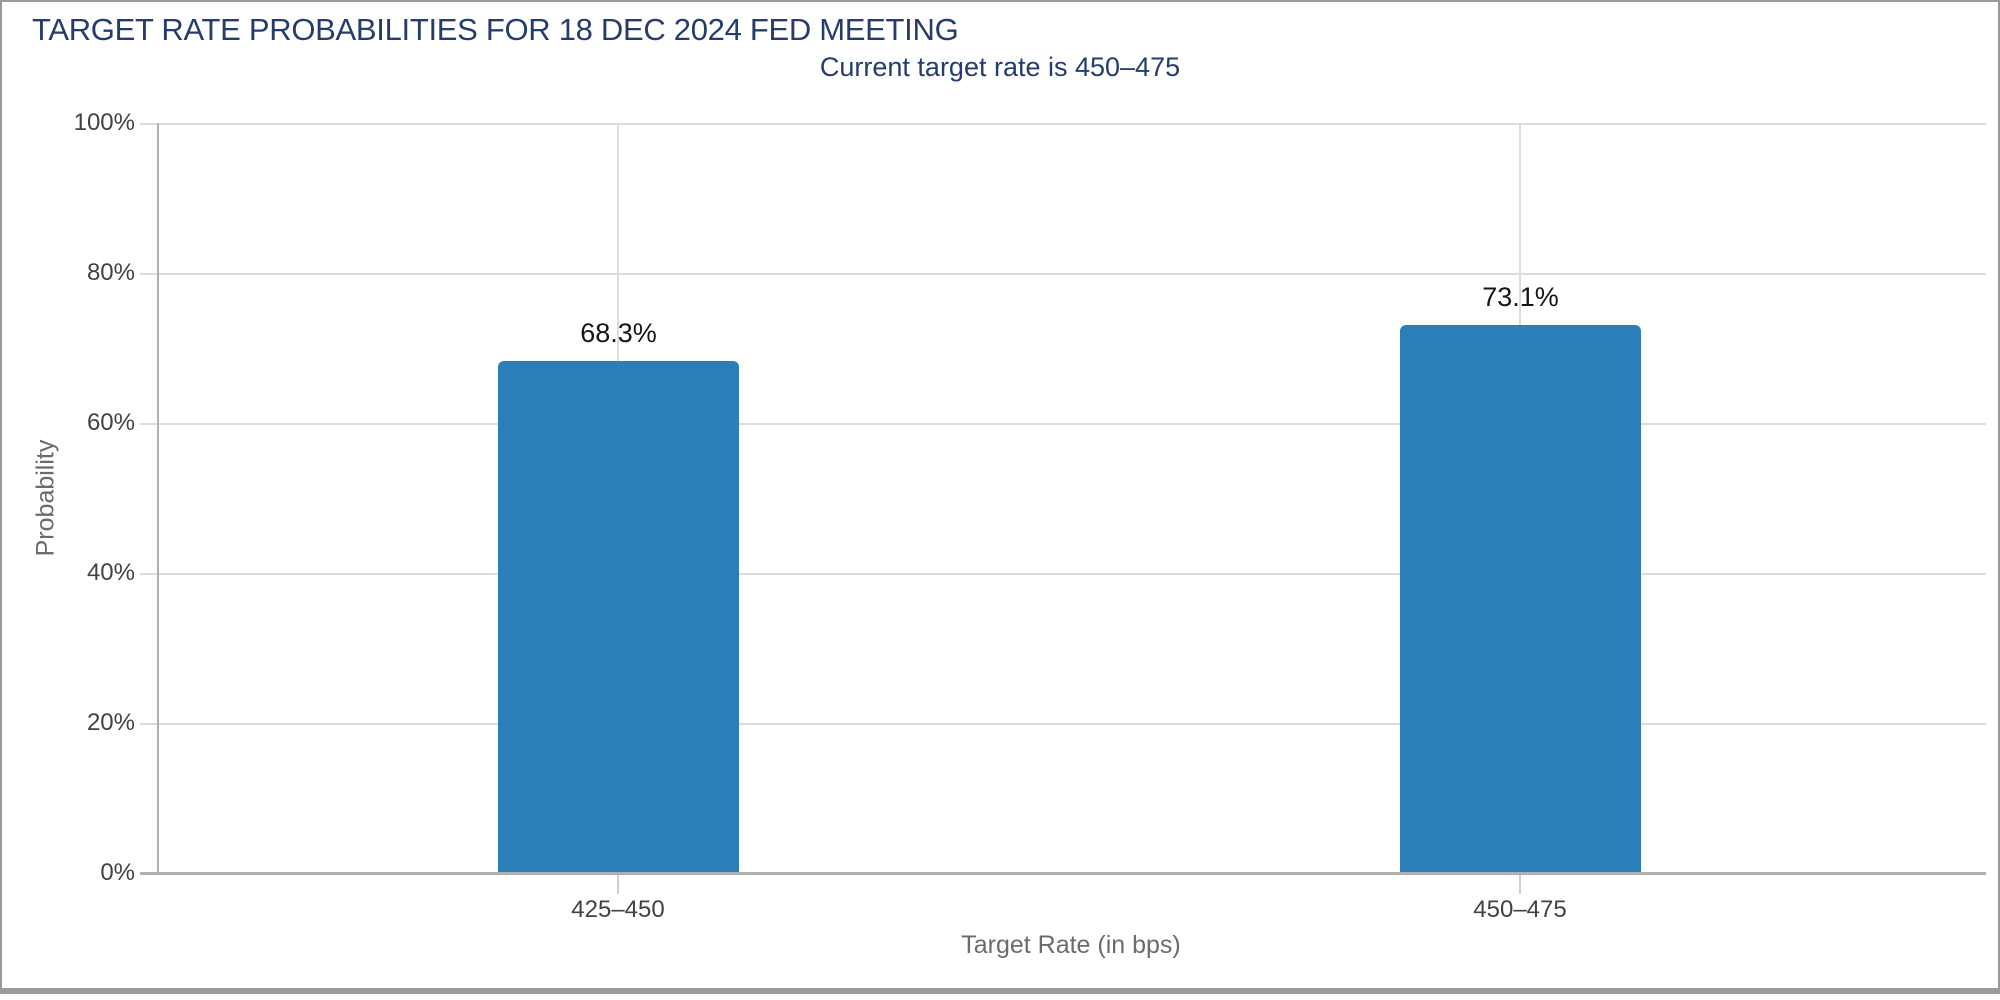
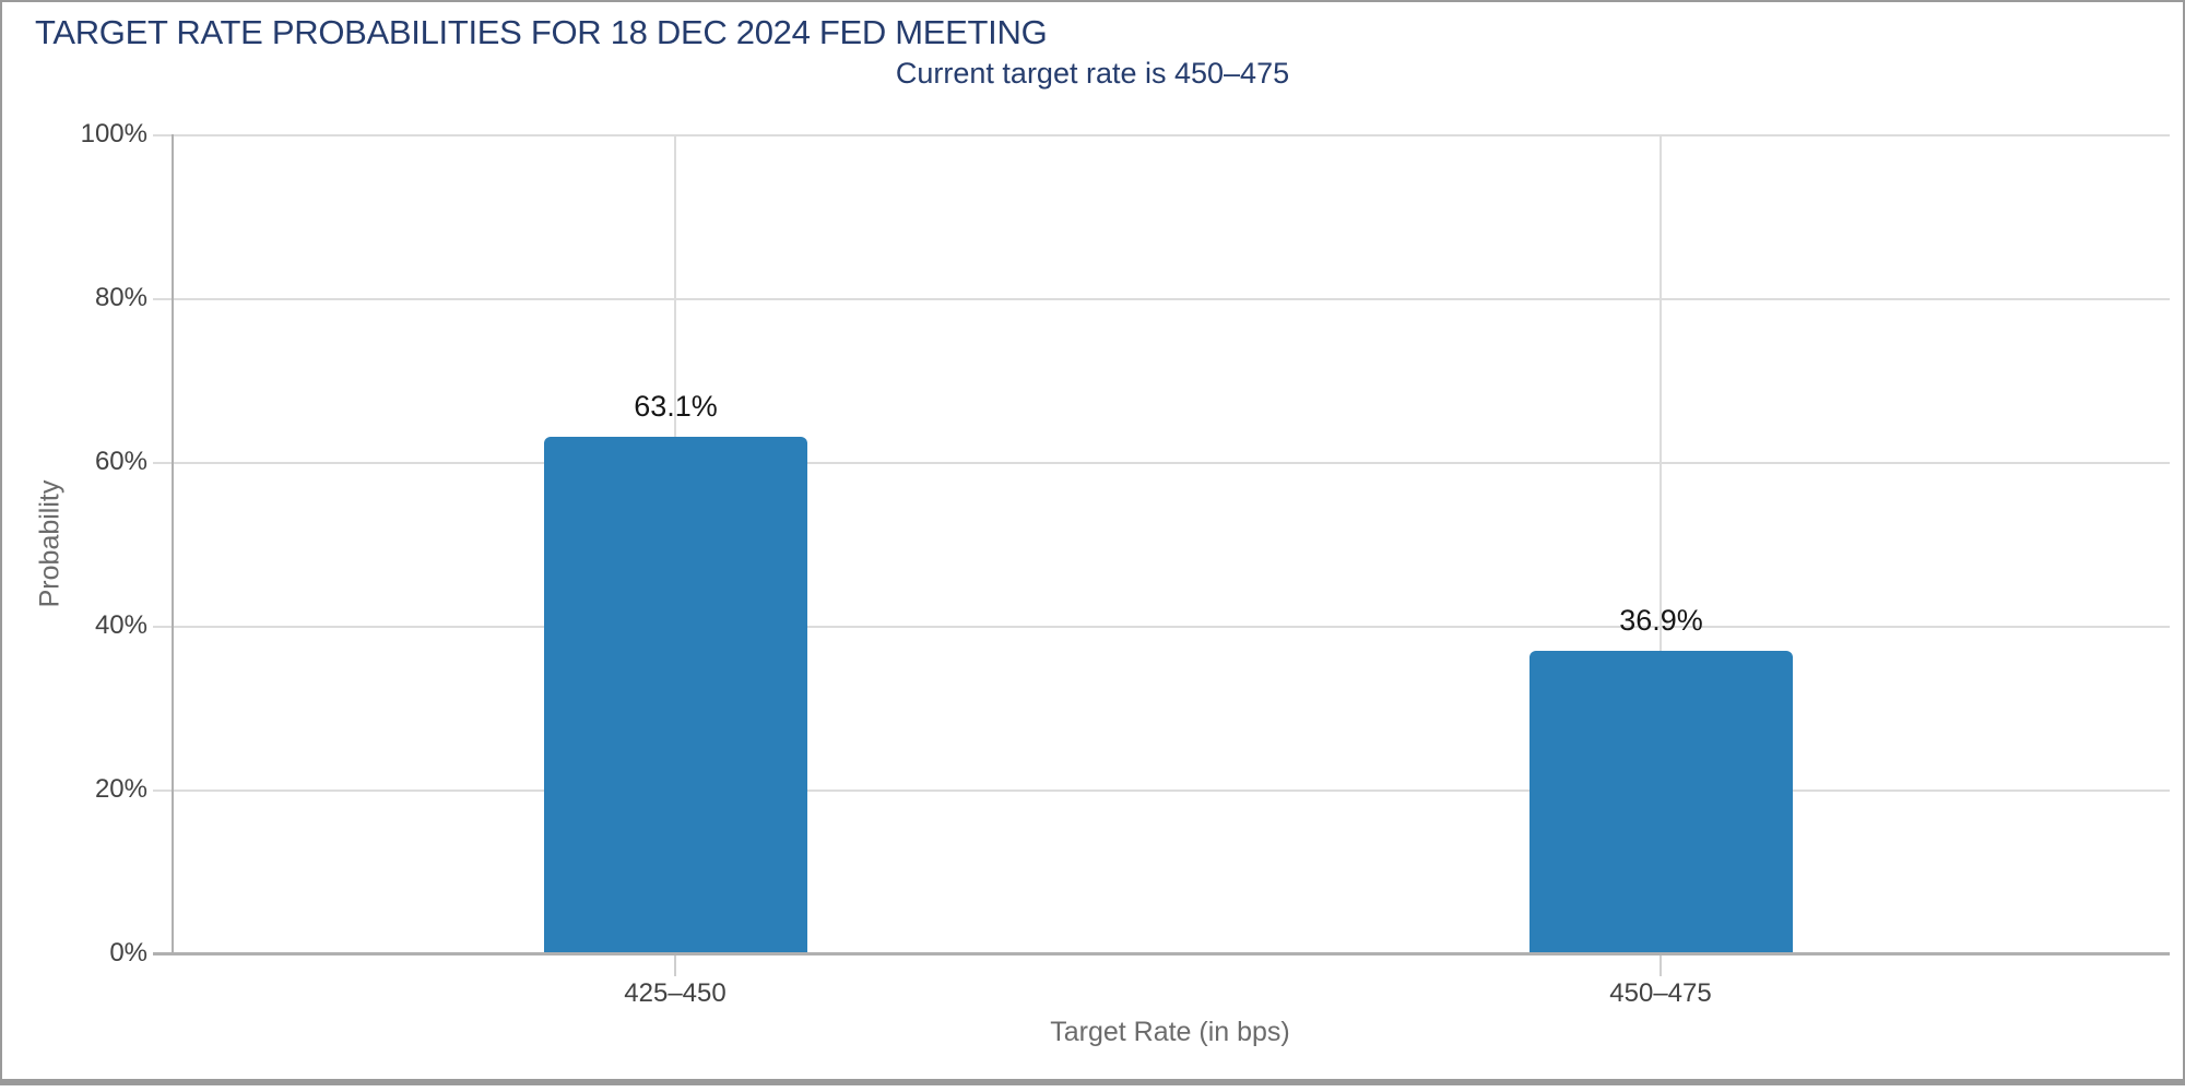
425–450: 68.3% -> 63.1%
450–475: 73.1% -> 36.9%
